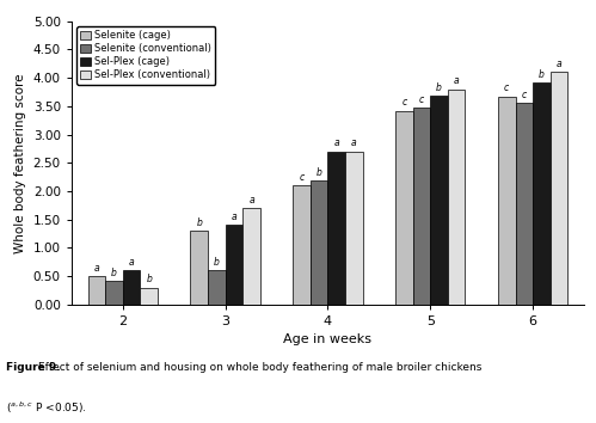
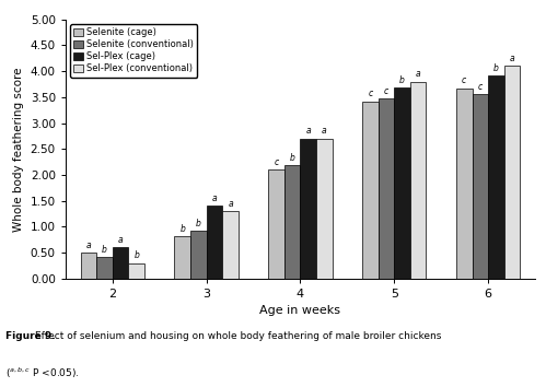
Selenite (cage)/3: 1.30 -> 0.82
Selenite (conventional)/3: 0.60 -> 0.92
Sel-Plex (conventional)/3: 1.7 -> 1.3
